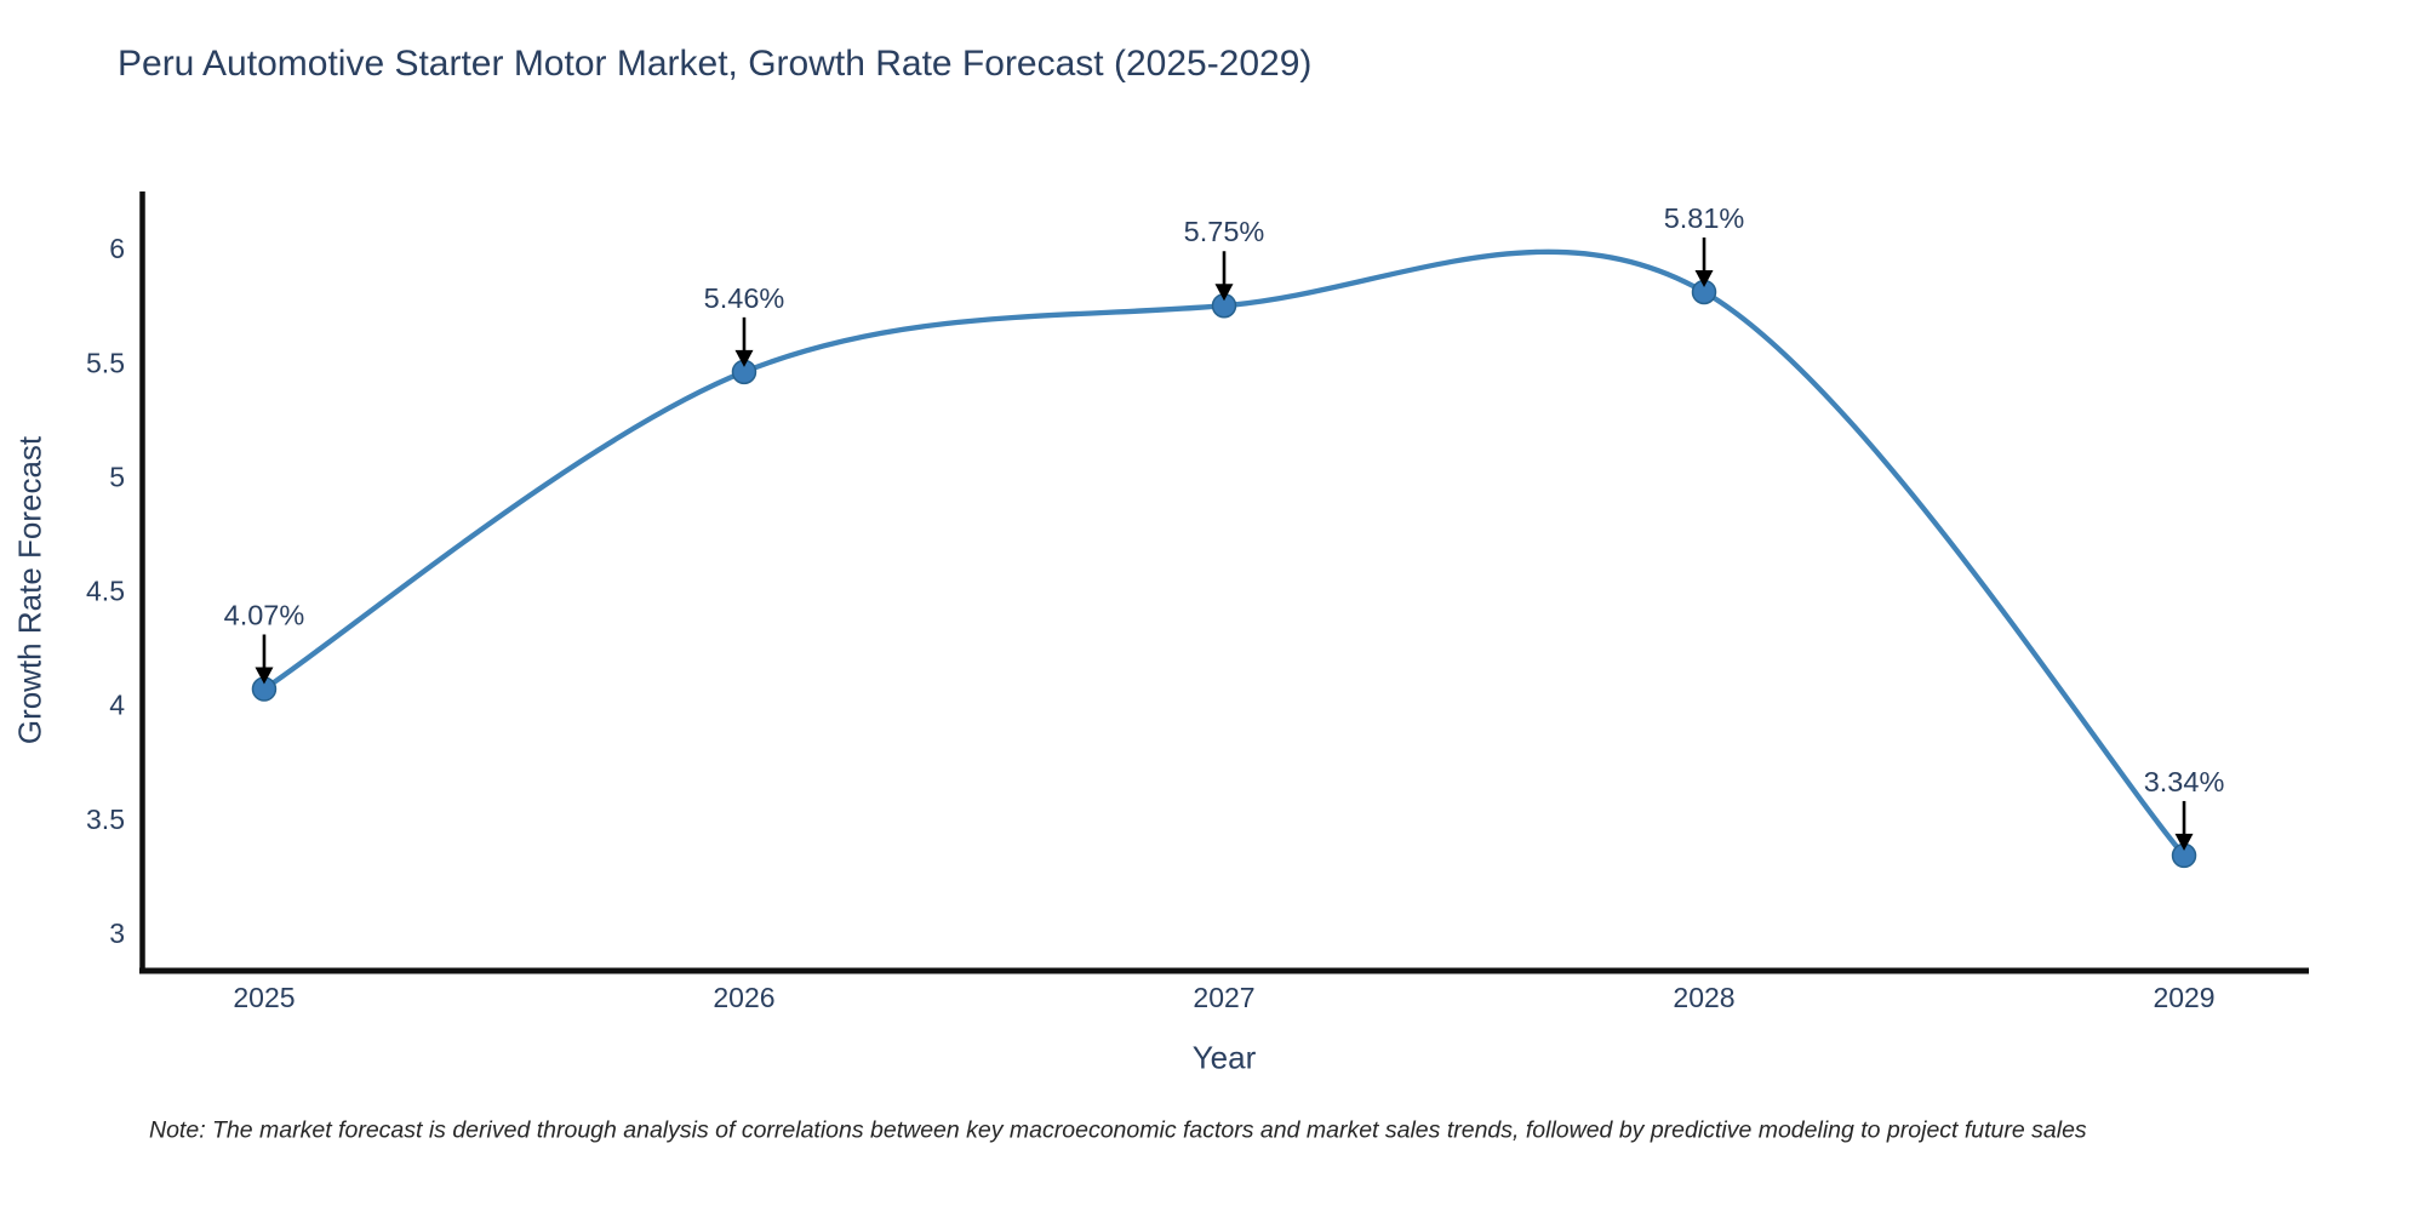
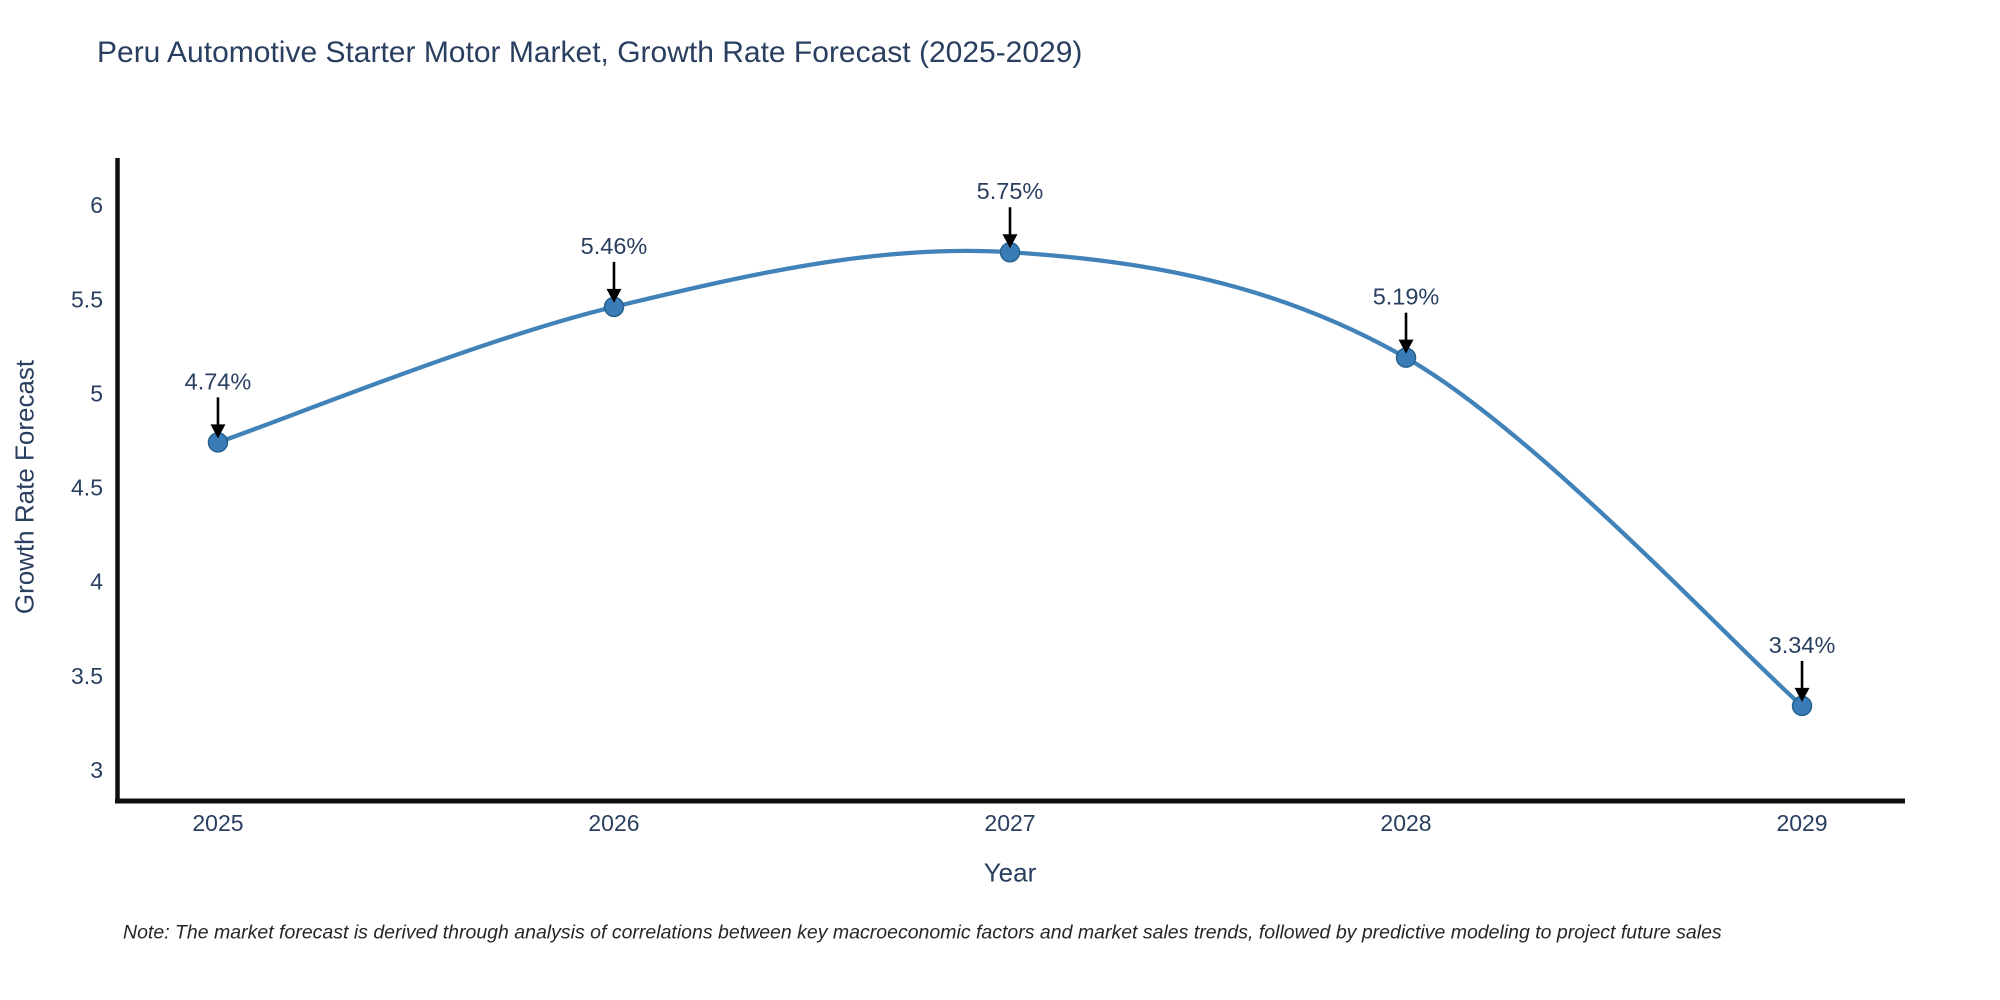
2025: 4.07% -> 4.74%
2028: 5.81% -> 5.19%
